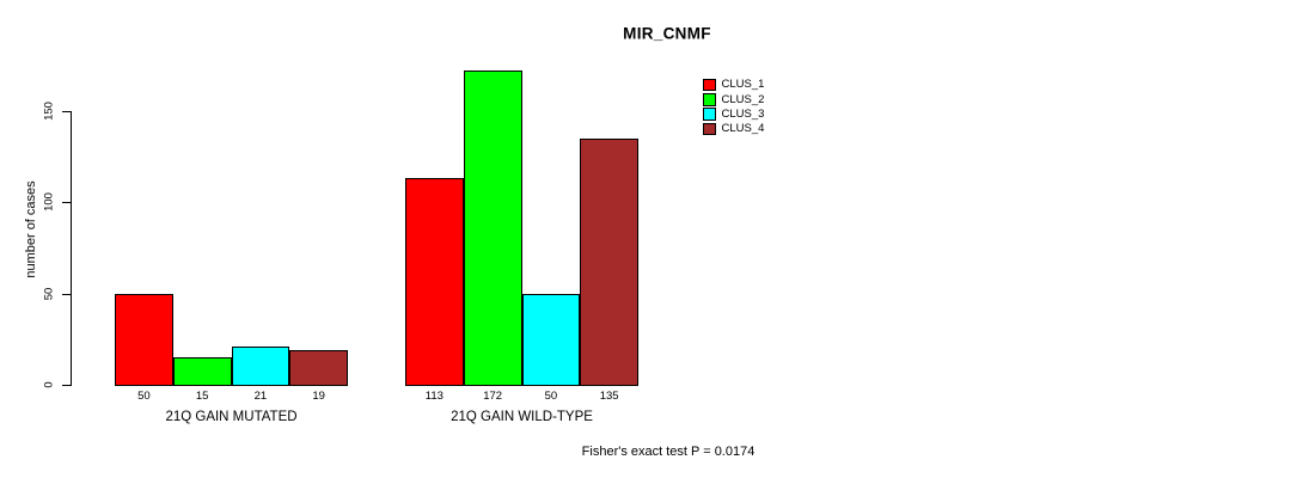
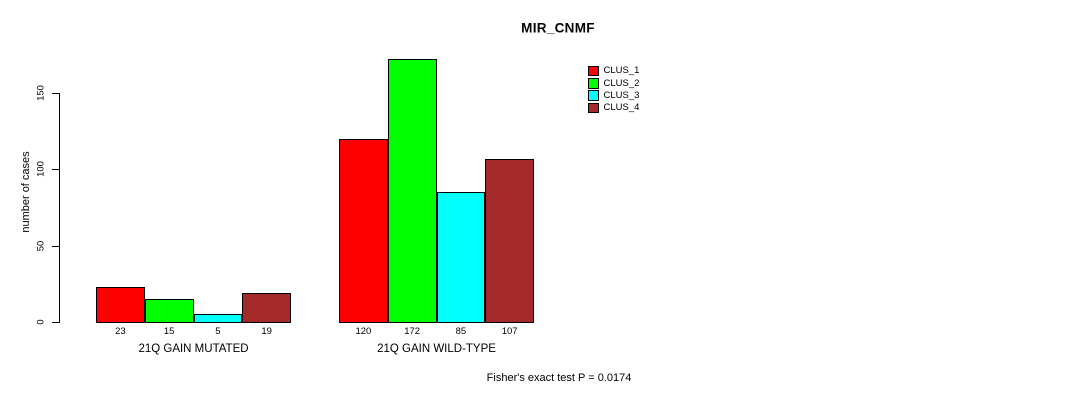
CLUS_1/21Q GAIN MUTATED: 50 -> 23
CLUS_3/21Q GAIN MUTATED: 21 -> 5
CLUS_1/21Q GAIN WILD-TYPE: 113 -> 120
CLUS_3/21Q GAIN WILD-TYPE: 50 -> 85
CLUS_4/21Q GAIN WILD-TYPE: 135 -> 107
